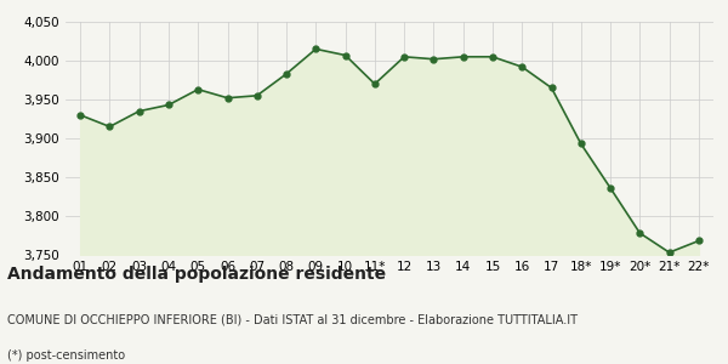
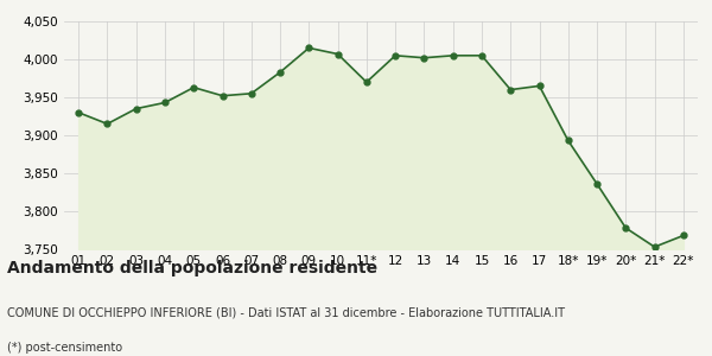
16: 3,992 -> 3,960
